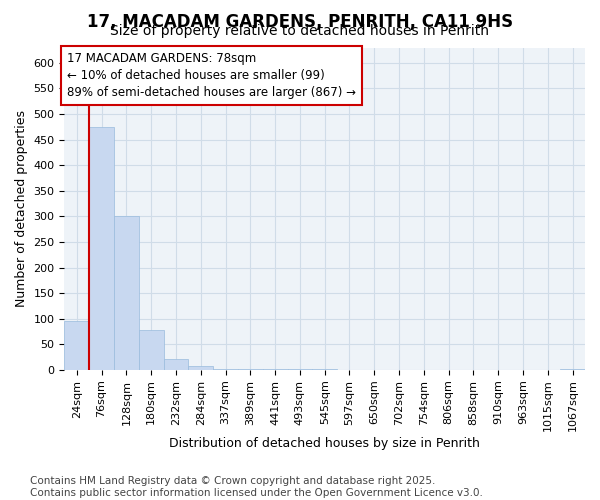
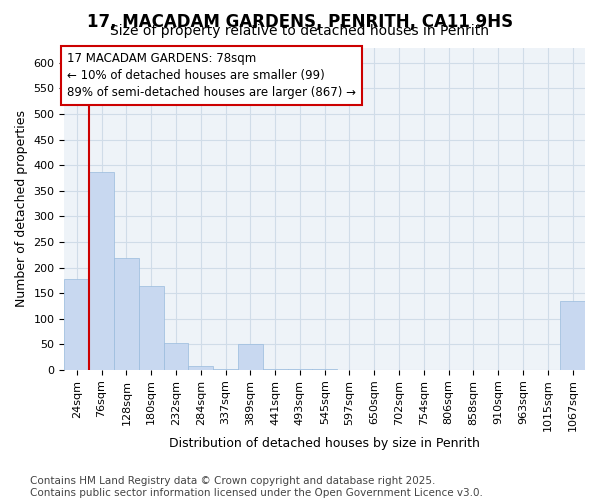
24sqm: 95 -> 178
76sqm: 475 -> 386
128sqm: 300 -> 218
180sqm: 78 -> 164
232sqm: 22 -> 52
389sqm: 2 -> 50
1067sqm: 2 -> 134
